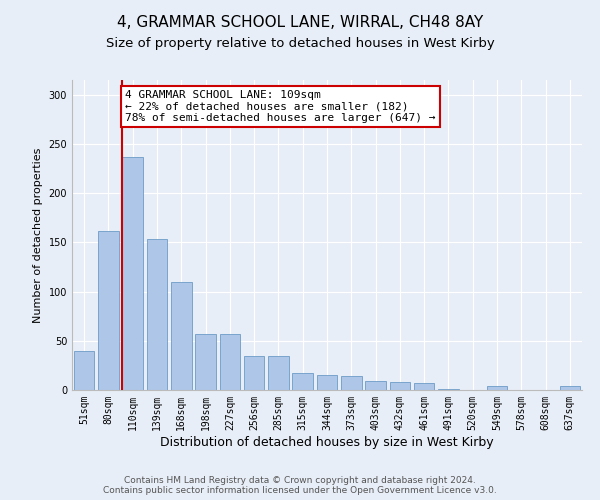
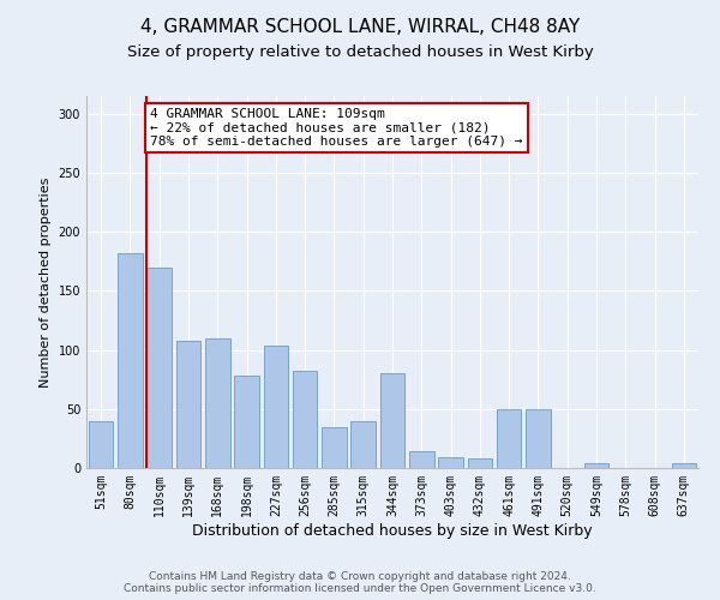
80sqm: 162 -> 182
110sqm: 237 -> 170
139sqm: 153 -> 108
198sqm: 57 -> 78
227sqm: 57 -> 104
256sqm: 35 -> 82
315sqm: 17 -> 40
344sqm: 15 -> 80
461sqm: 7 -> 50
491sqm: 1 -> 50
